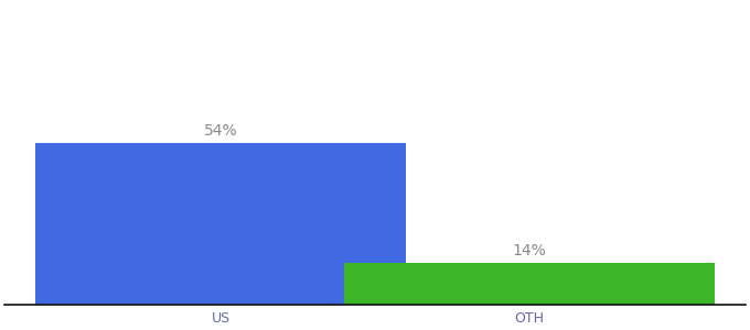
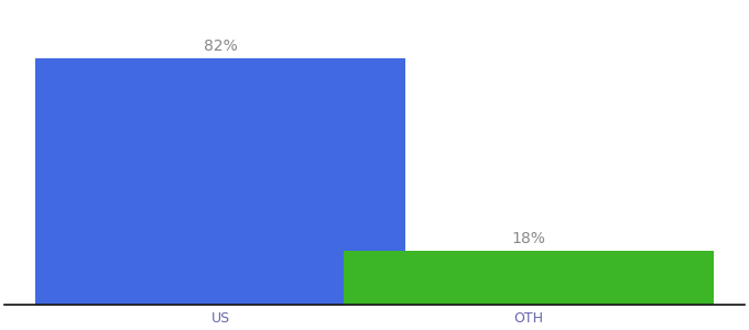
US: 54% -> 82%
OTH: 14% -> 18%
